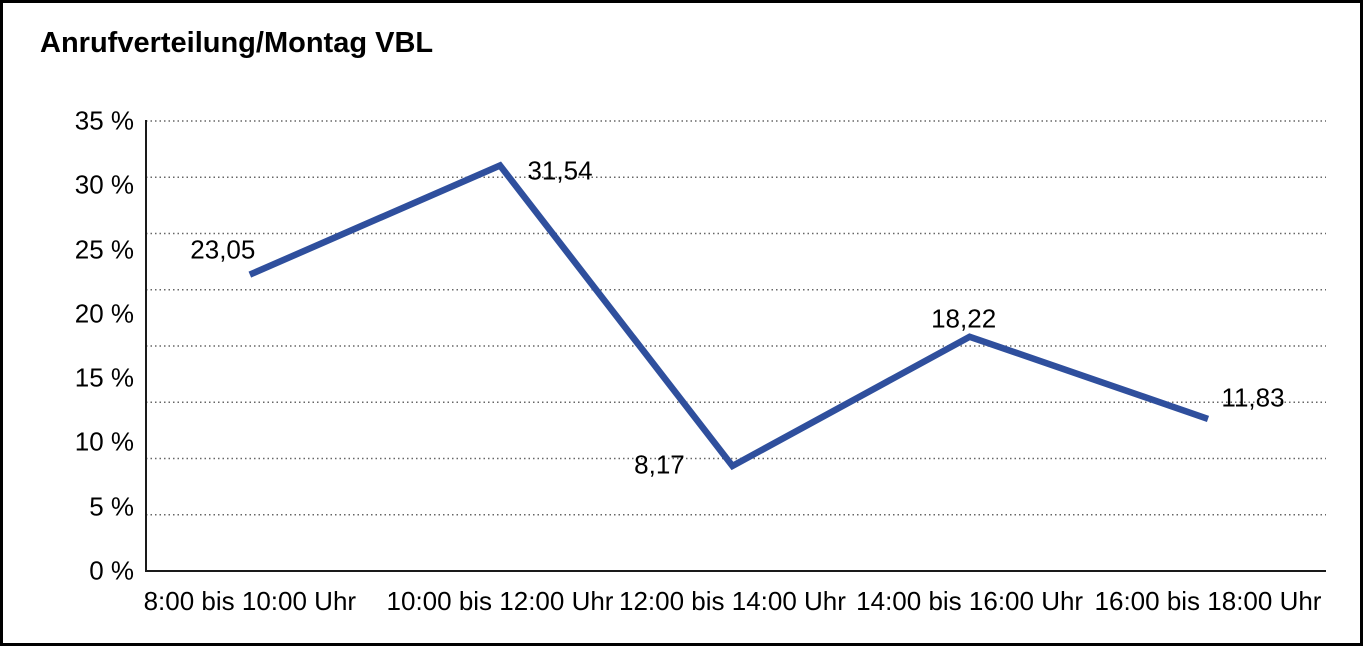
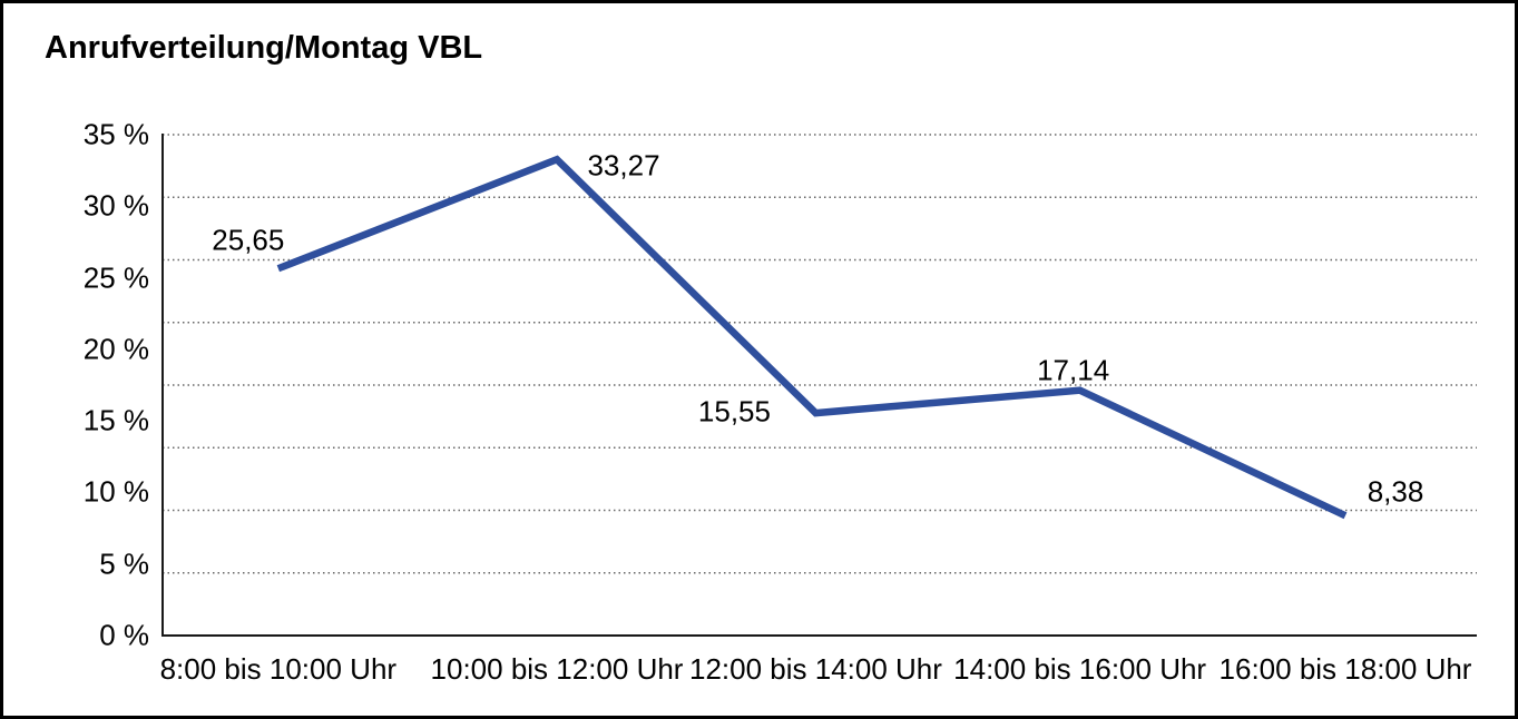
8:00 bis 10:00 Uhr: 23,05 -> 25,65
10:00 bis 12:00 Uhr: 31,54 -> 33,27
12:00 bis 14:00 Uhr: 8,17 -> 15,55
14:00 bis 16:00 Uhr: 18,22 -> 17,14
16:00 bis 18:00 Uhr: 11,83 -> 8,38
